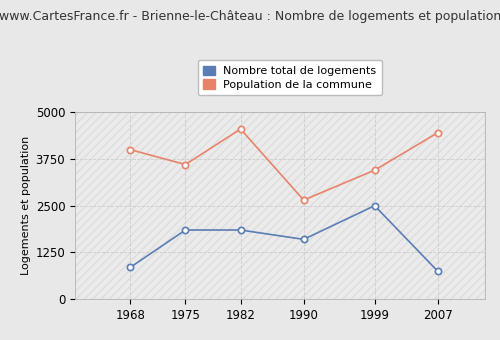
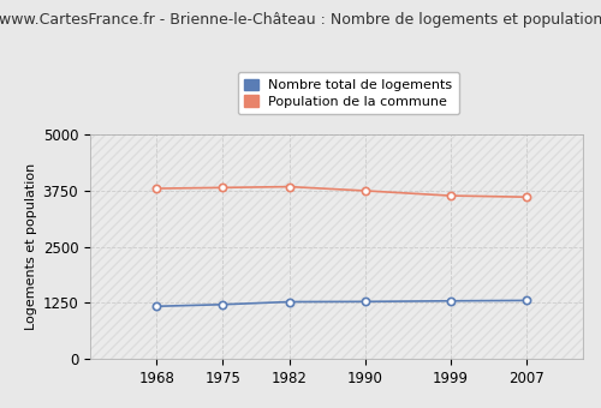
Nombre total de logements/1968: 850 -> 1180
Population de la commune/1968: 4000 -> 3800
Nombre total de logements/1975: 1850 -> 1220
Population de la commune/1975: 3600 -> 3820
Nombre total de logements/1982: 1850 -> 1280
Population de la commune/1982: 4550 -> 3840
Nombre total de logements/1990: 1600 -> 1280
Population de la commune/1990: 2650 -> 3750
Nombre total de logements/1999: 2500 -> 1300
Population de la commune/1999: 3450 -> 3640
Nombre total de logements/2007: 750 -> 1300
Population de la commune/2007: 4450 -> 3610
